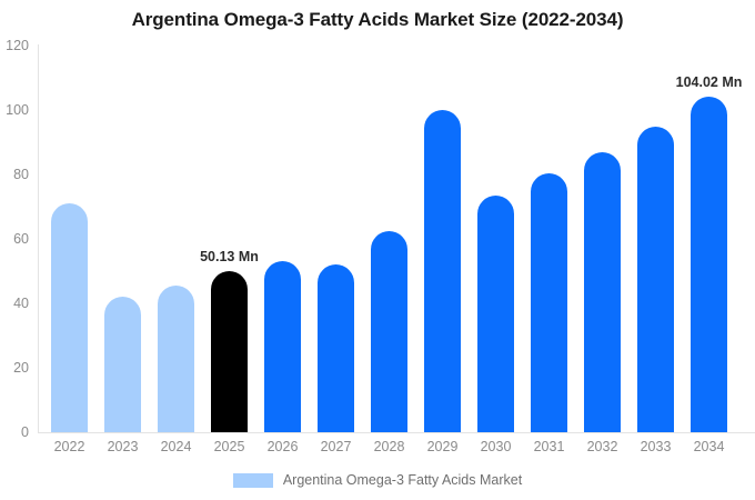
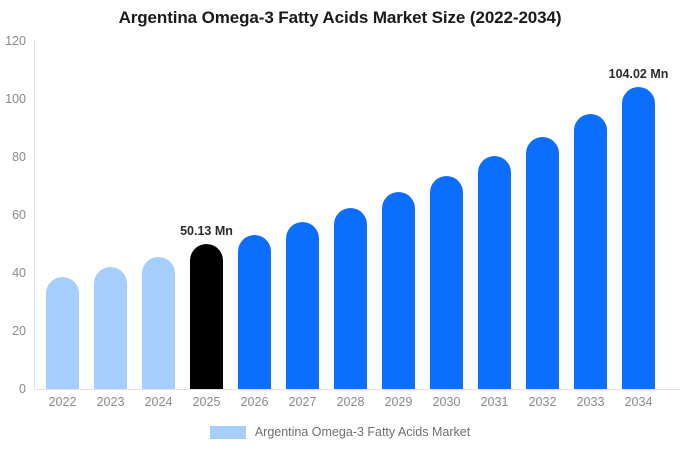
2022: 71 -> 39
2027: 52 -> 58
2029: 100 -> 68
